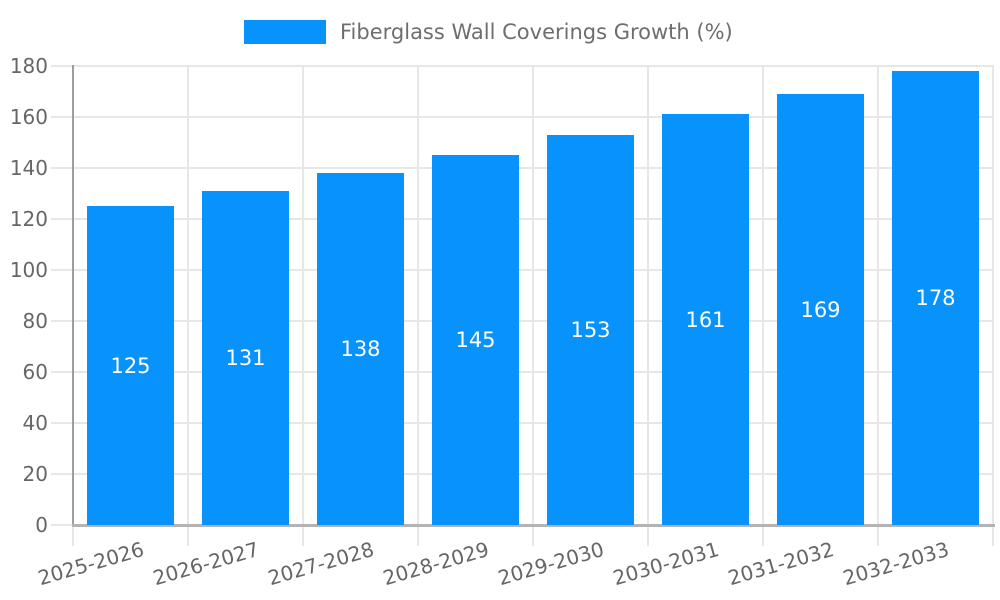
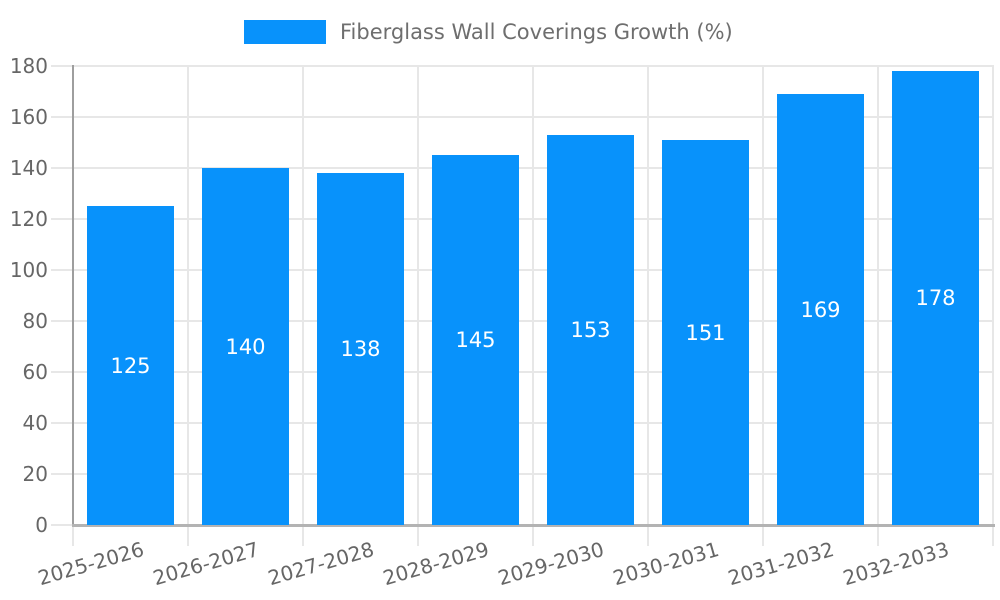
2026-2027: 131 -> 140
2030-2031: 161 -> 151
